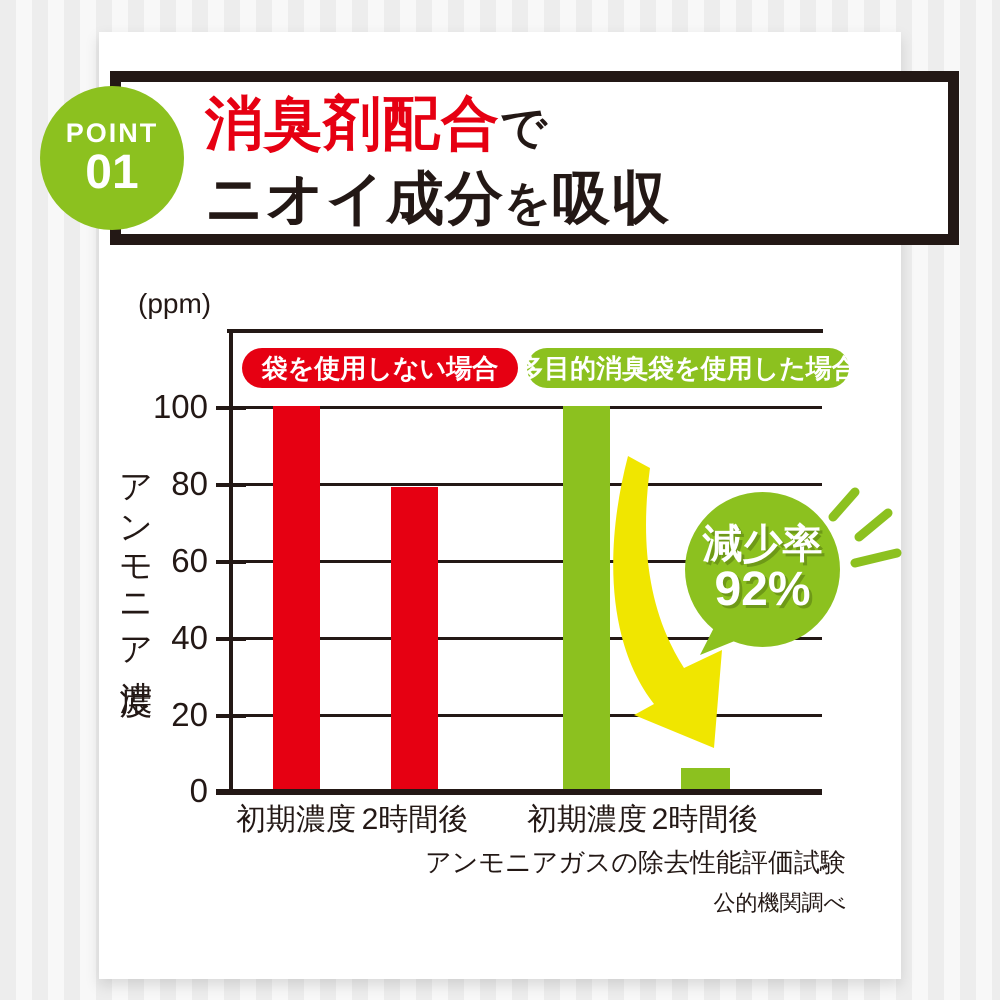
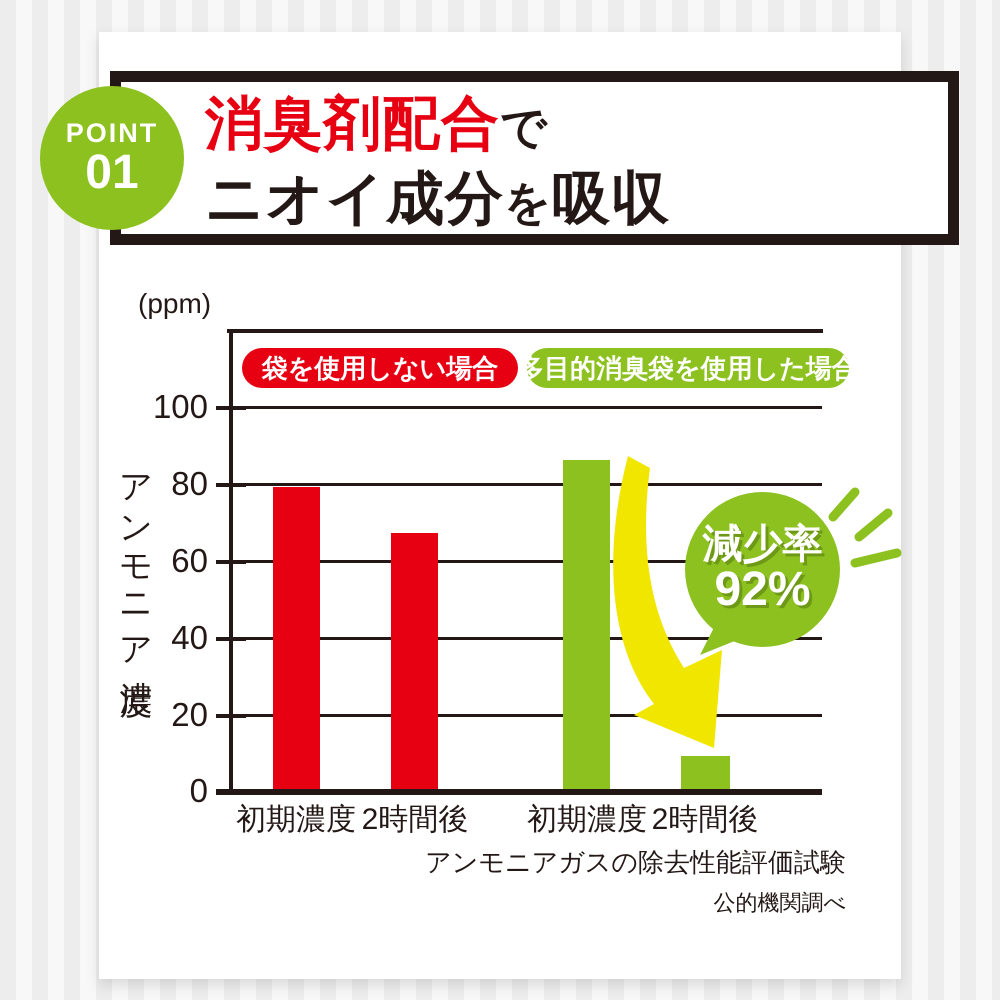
袋を使用しない場合/初期濃度: 100 -> 79
多目的消臭袋を使用した場合/初期濃度: 100 -> 86
袋を使用しない場合/2時間後: 79 -> 67
多目的消臭袋を使用した場合/2時間後: 6 -> 9
